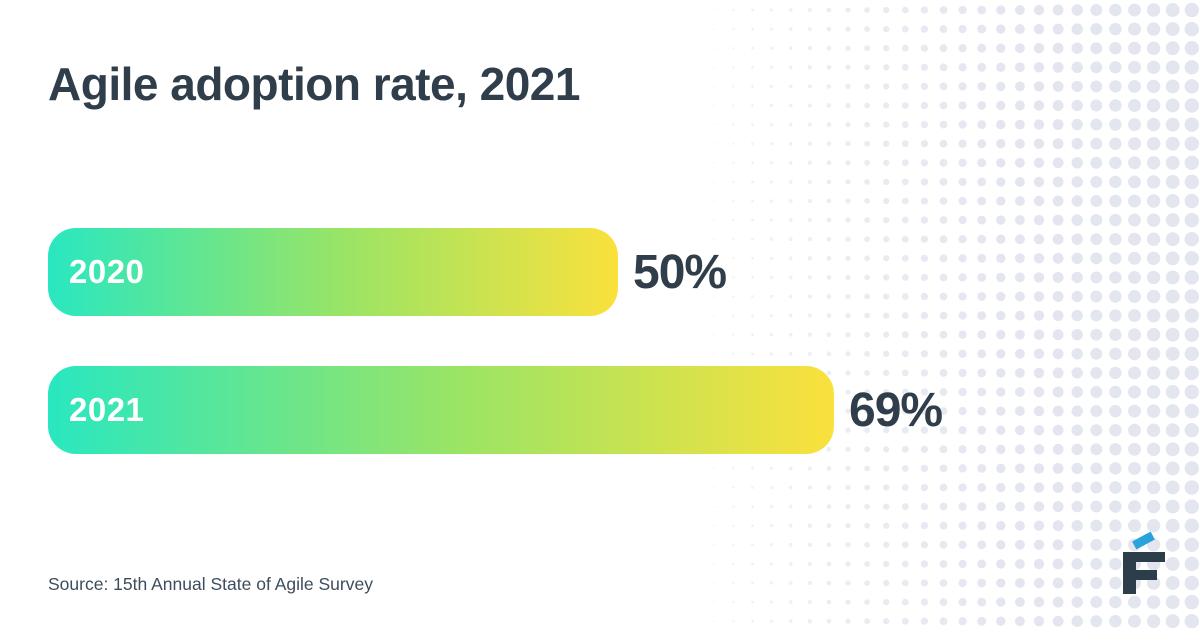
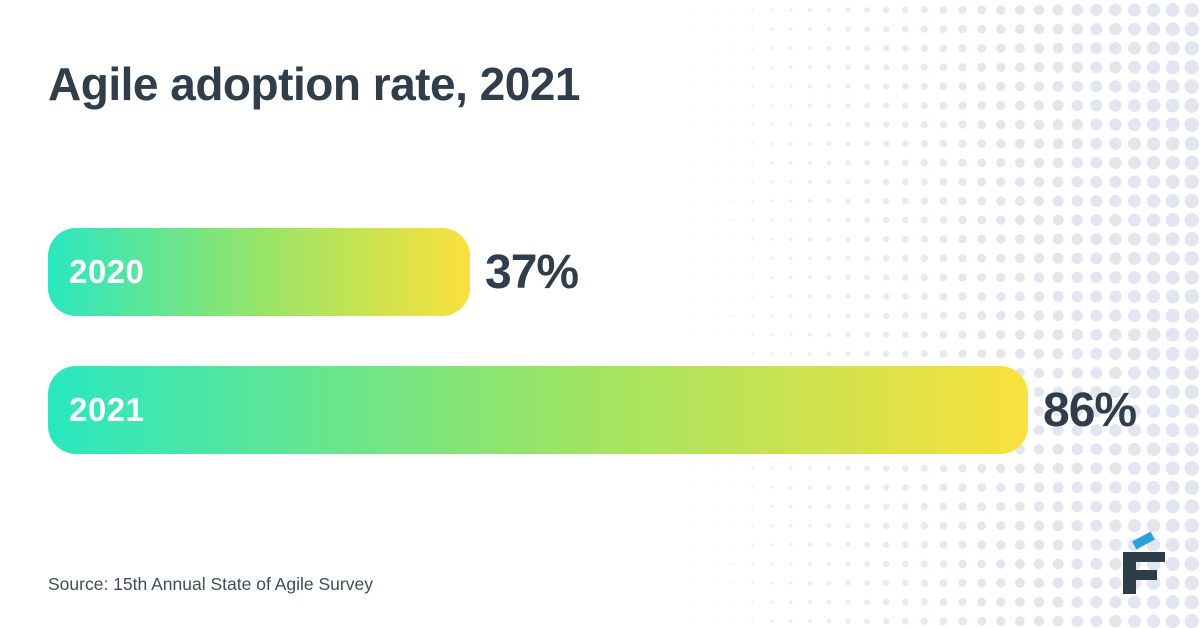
2020: 50% -> 37%
2021: 69% -> 86%
